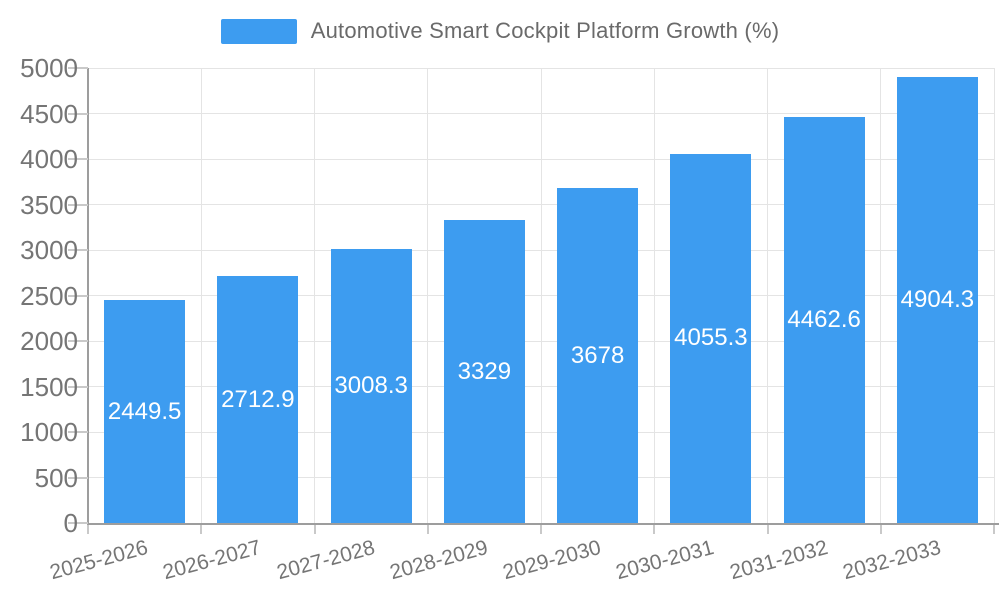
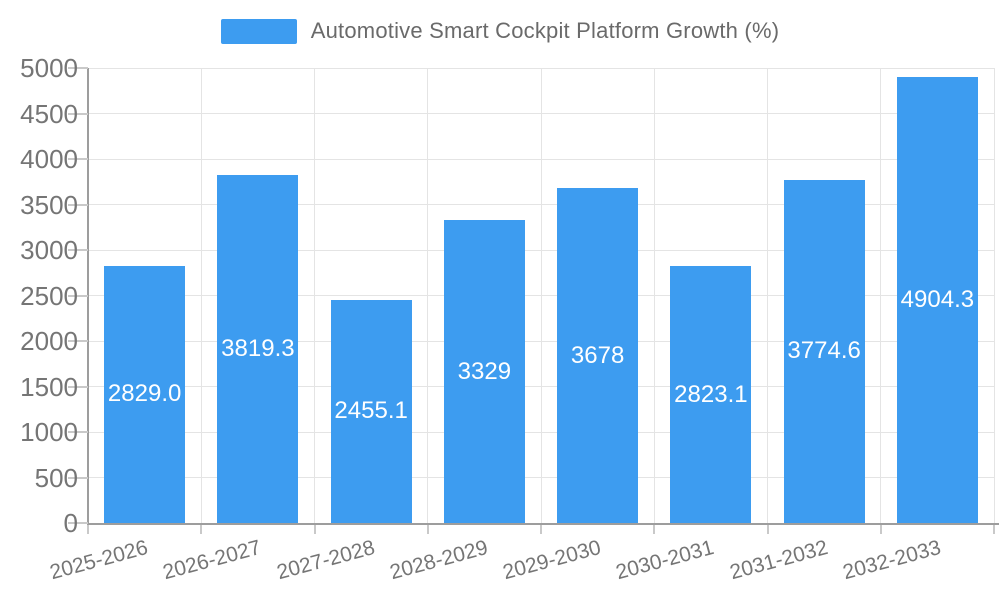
2025-2026: 2449.5 -> 2829.0
2026-2027: 2712.9 -> 3819.3
2027-2028: 3008.3 -> 2455.1
2030-2031: 4055.3 -> 2823.1
2031-2032: 4462.6 -> 3774.6
